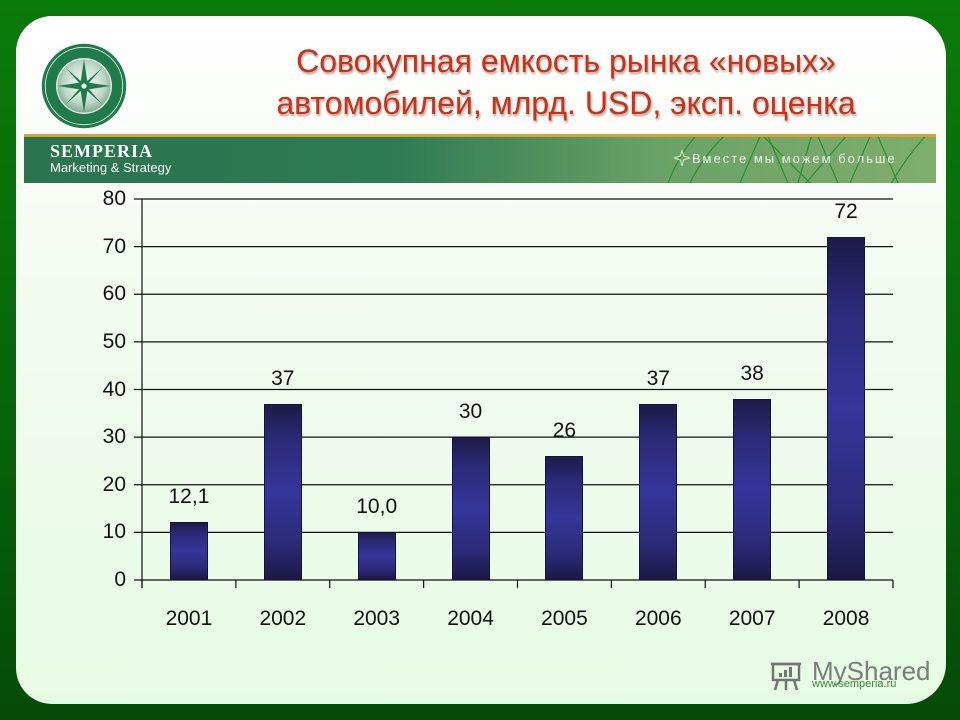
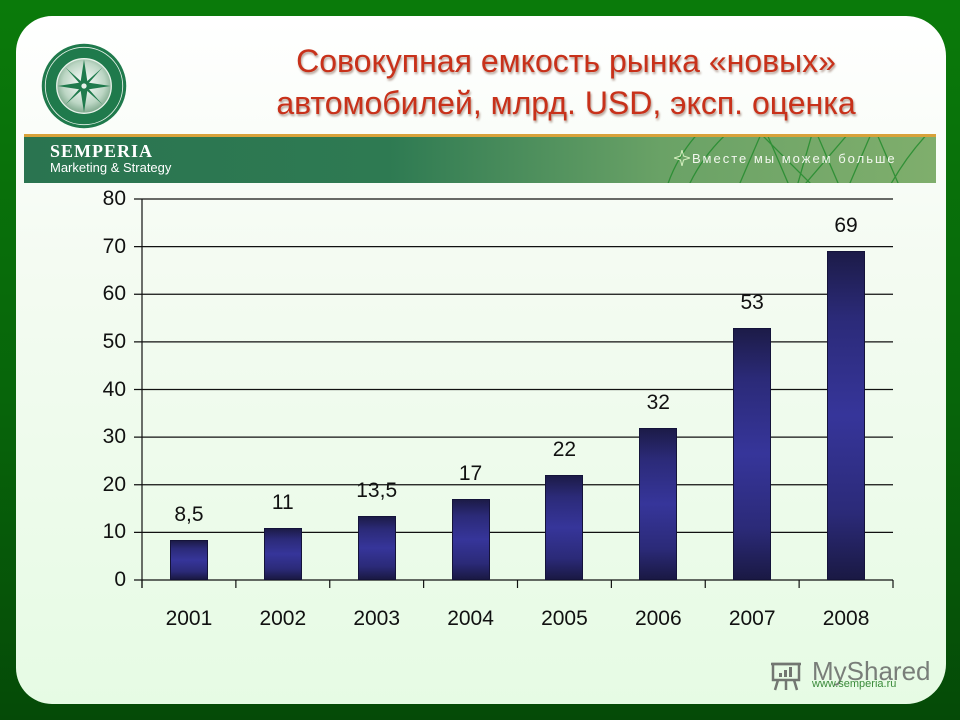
2001: 12,1 -> 8,5
2002: 37 -> 11
2003: 10,0 -> 13,5
2004: 30 -> 17
2005: 26 -> 22
2006: 37 -> 32
2007: 38 -> 53
2008: 72 -> 69
